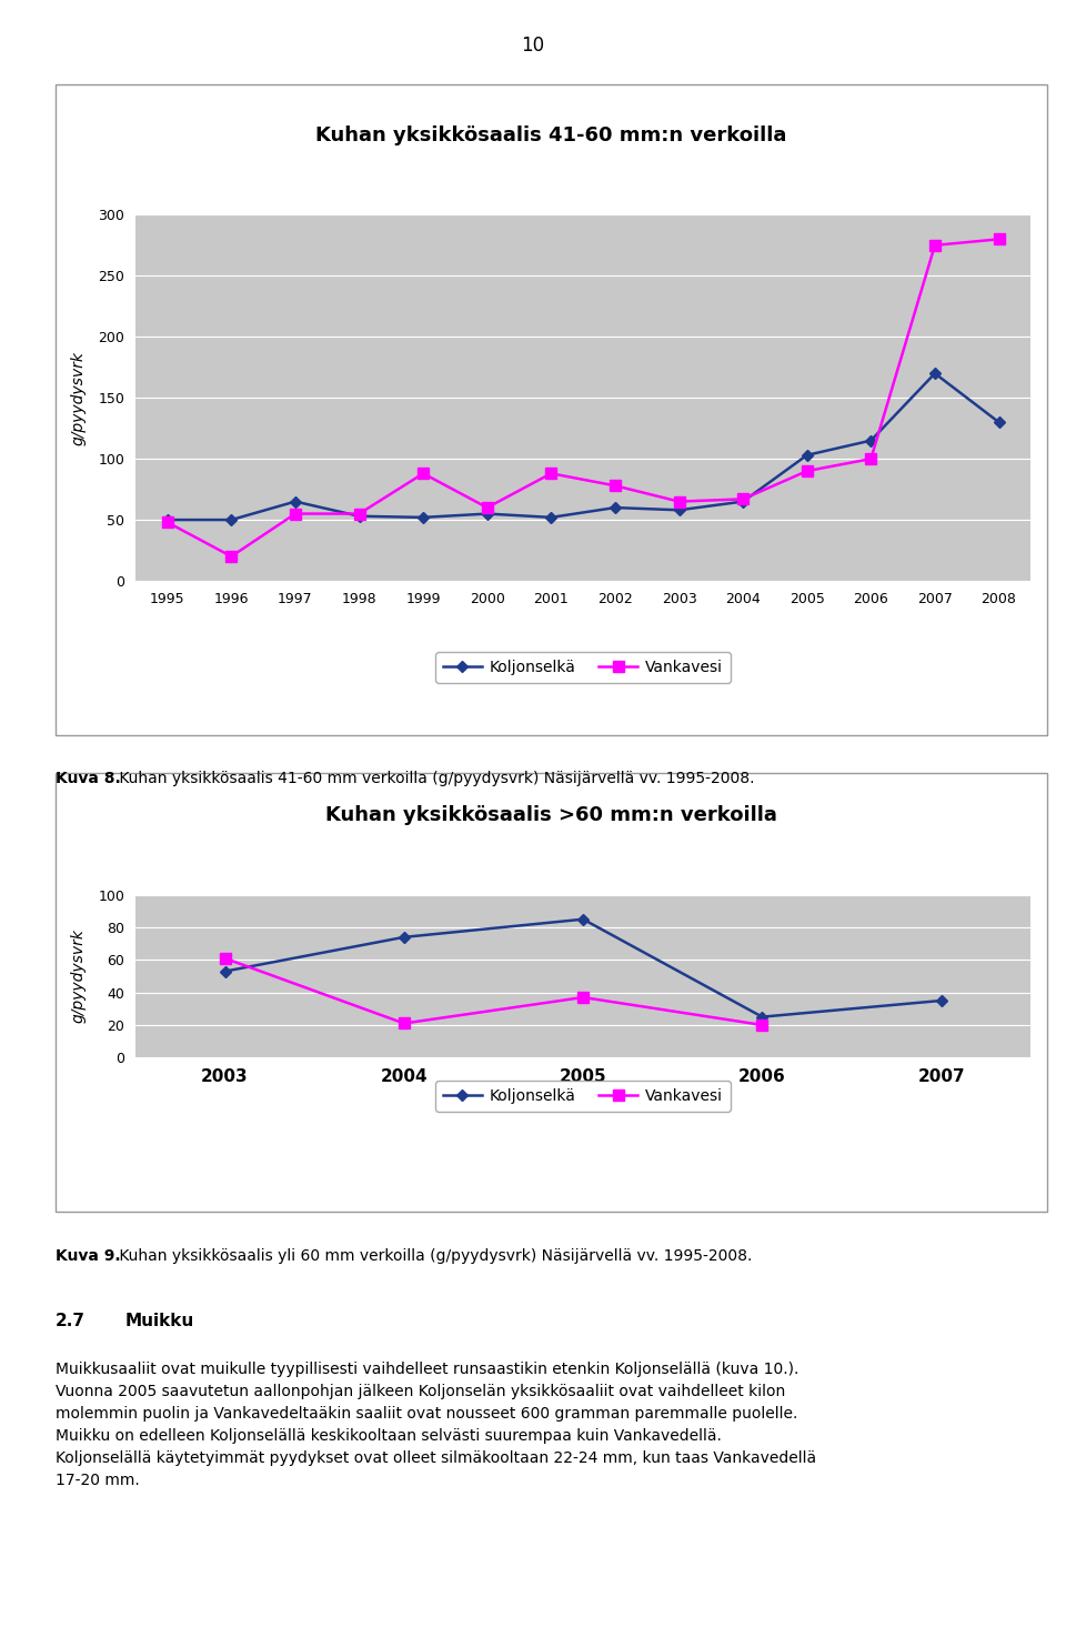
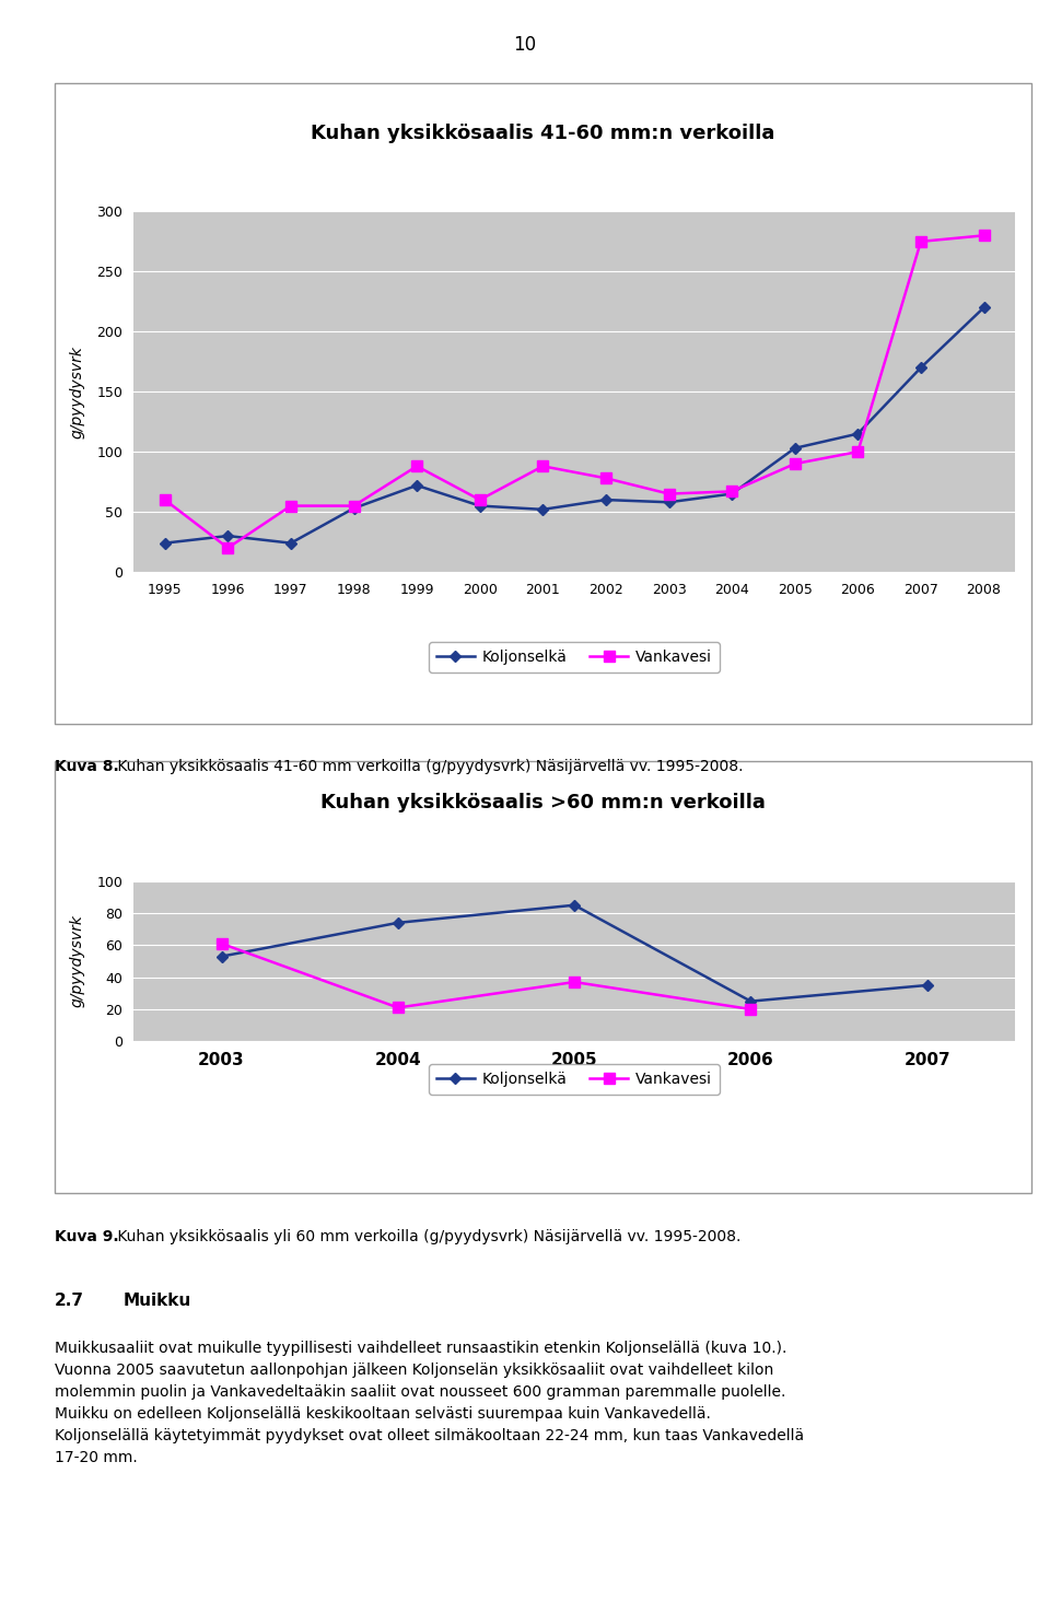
Koljonselkä/1995: 50 -> 24
Vankavesi/1995: 48 -> 60
Koljonselkä/1996: 50 -> 30
Koljonselkä/1997: 65 -> 24
Koljonselkä/1999: 52 -> 72
Koljonselkä/2008: 130 -> 220
